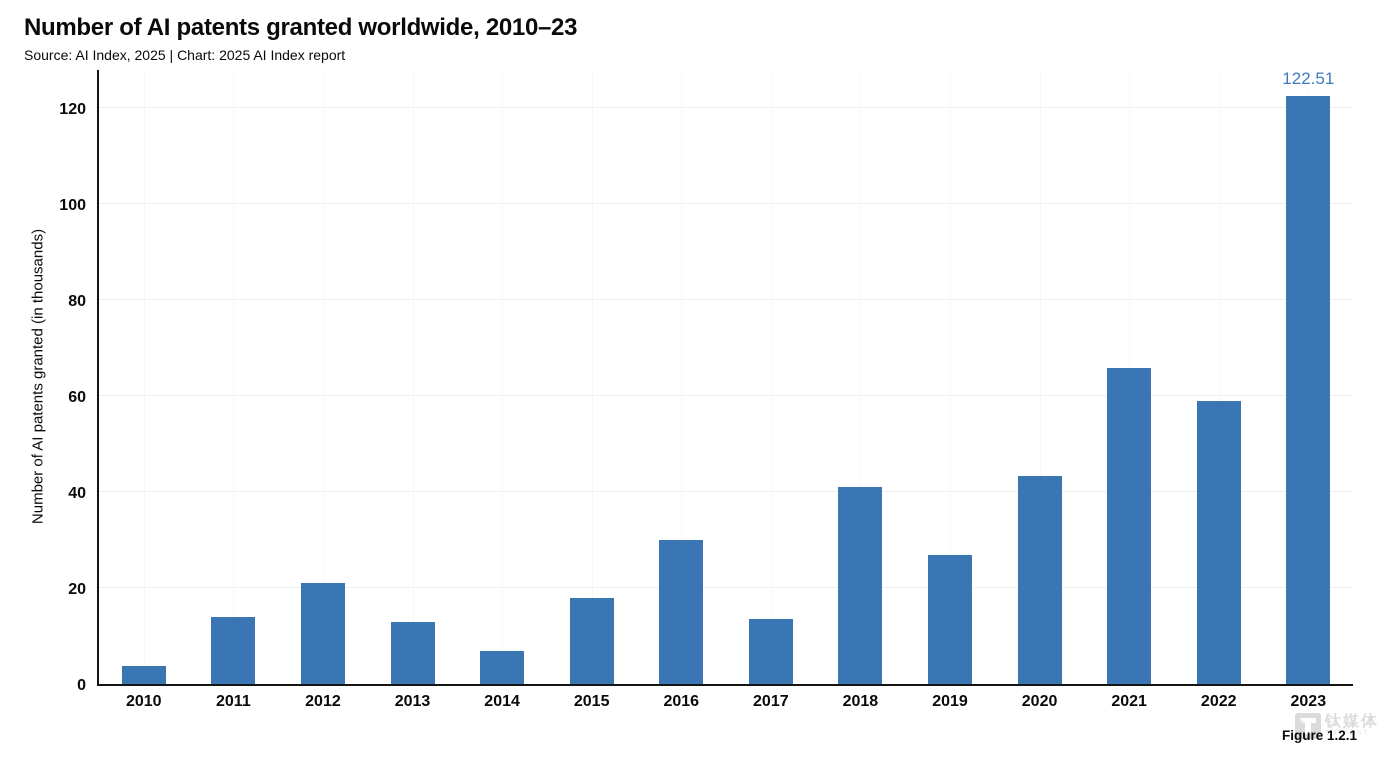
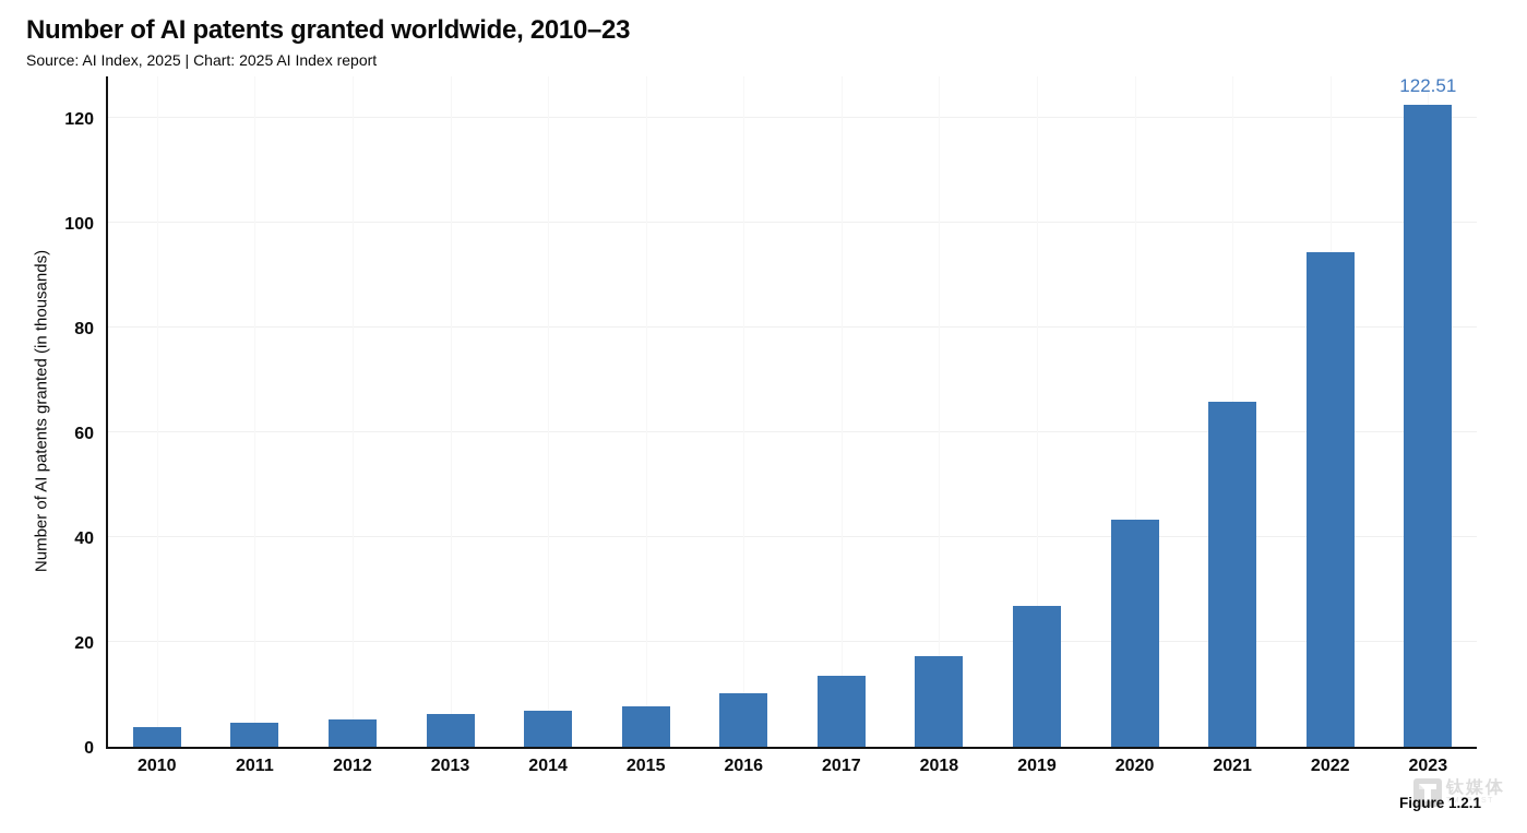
2011: 14 -> 5
2012: 21 -> 5
2013: 13 -> 6
2015: 18 -> 8
2016: 30 -> 10
2018: 41 -> 17
2022: 59 -> 94
